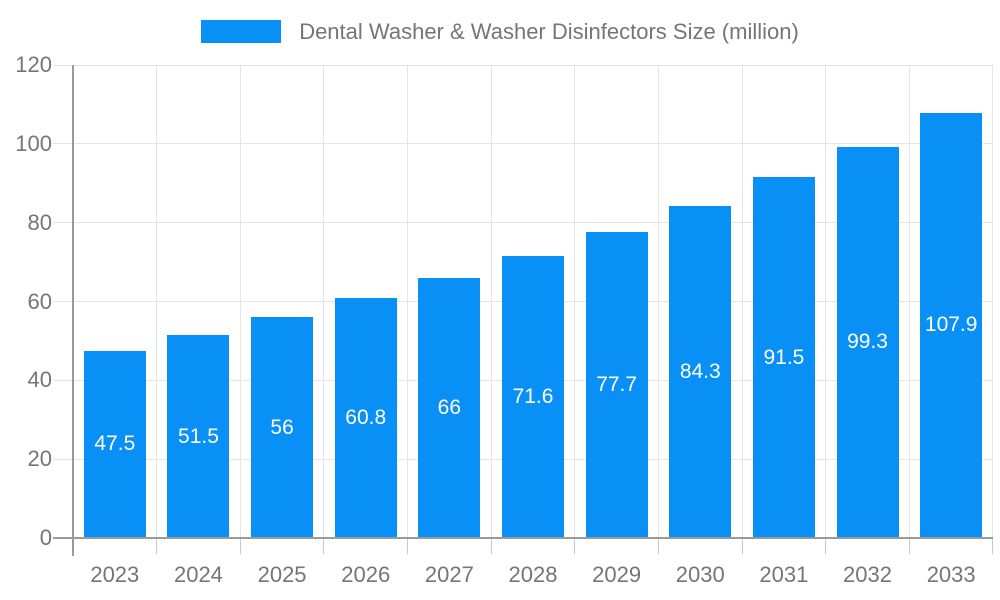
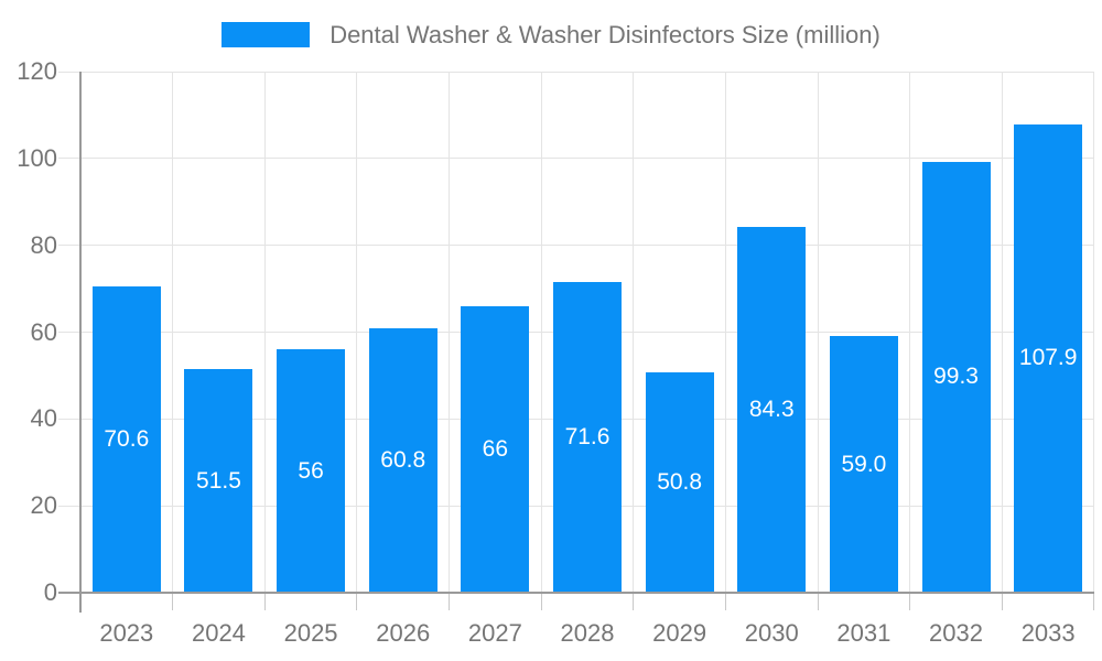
2023: 47.5 -> 70.6
2029: 77.7 -> 50.8
2031: 91.5 -> 59.0
